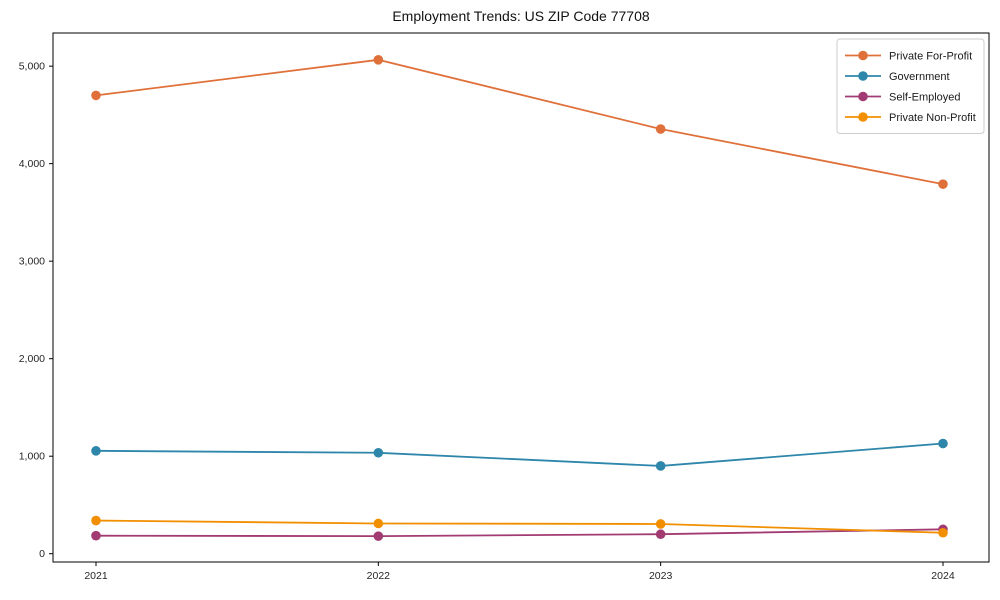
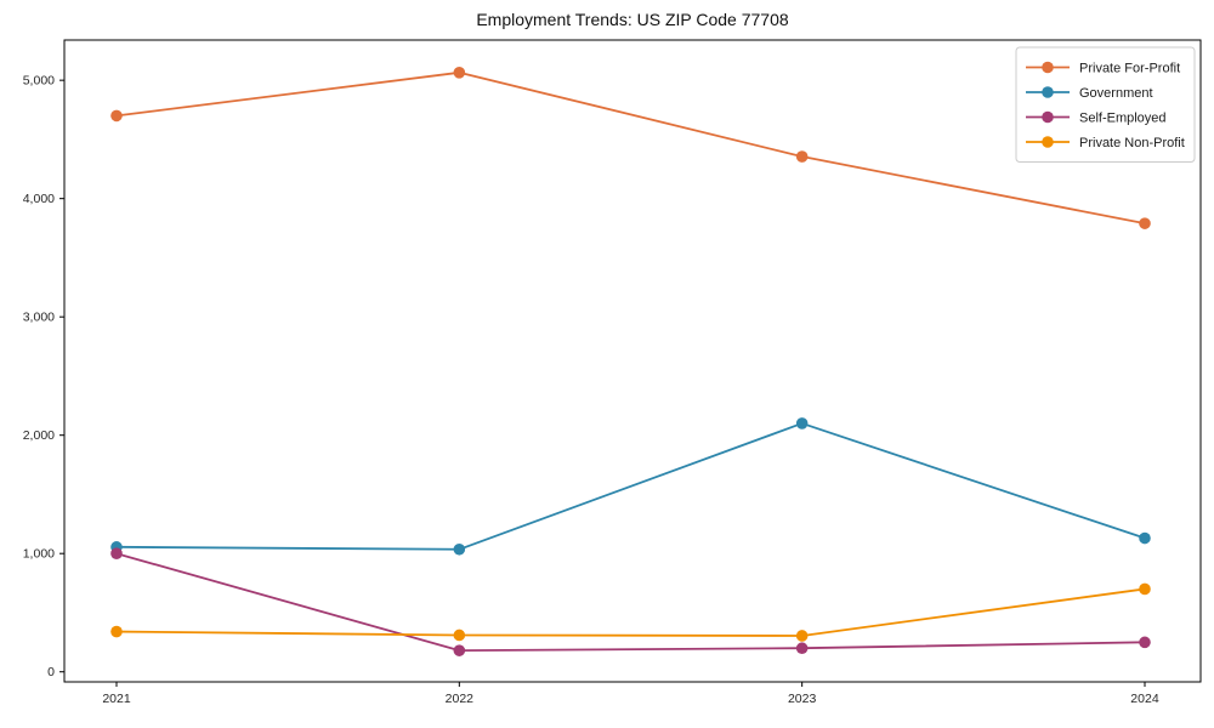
Self-Employed/2021: 200 -> 1000
Government/2023: 900 -> 2100
Private Non-Profit/2024: 200 -> 700
